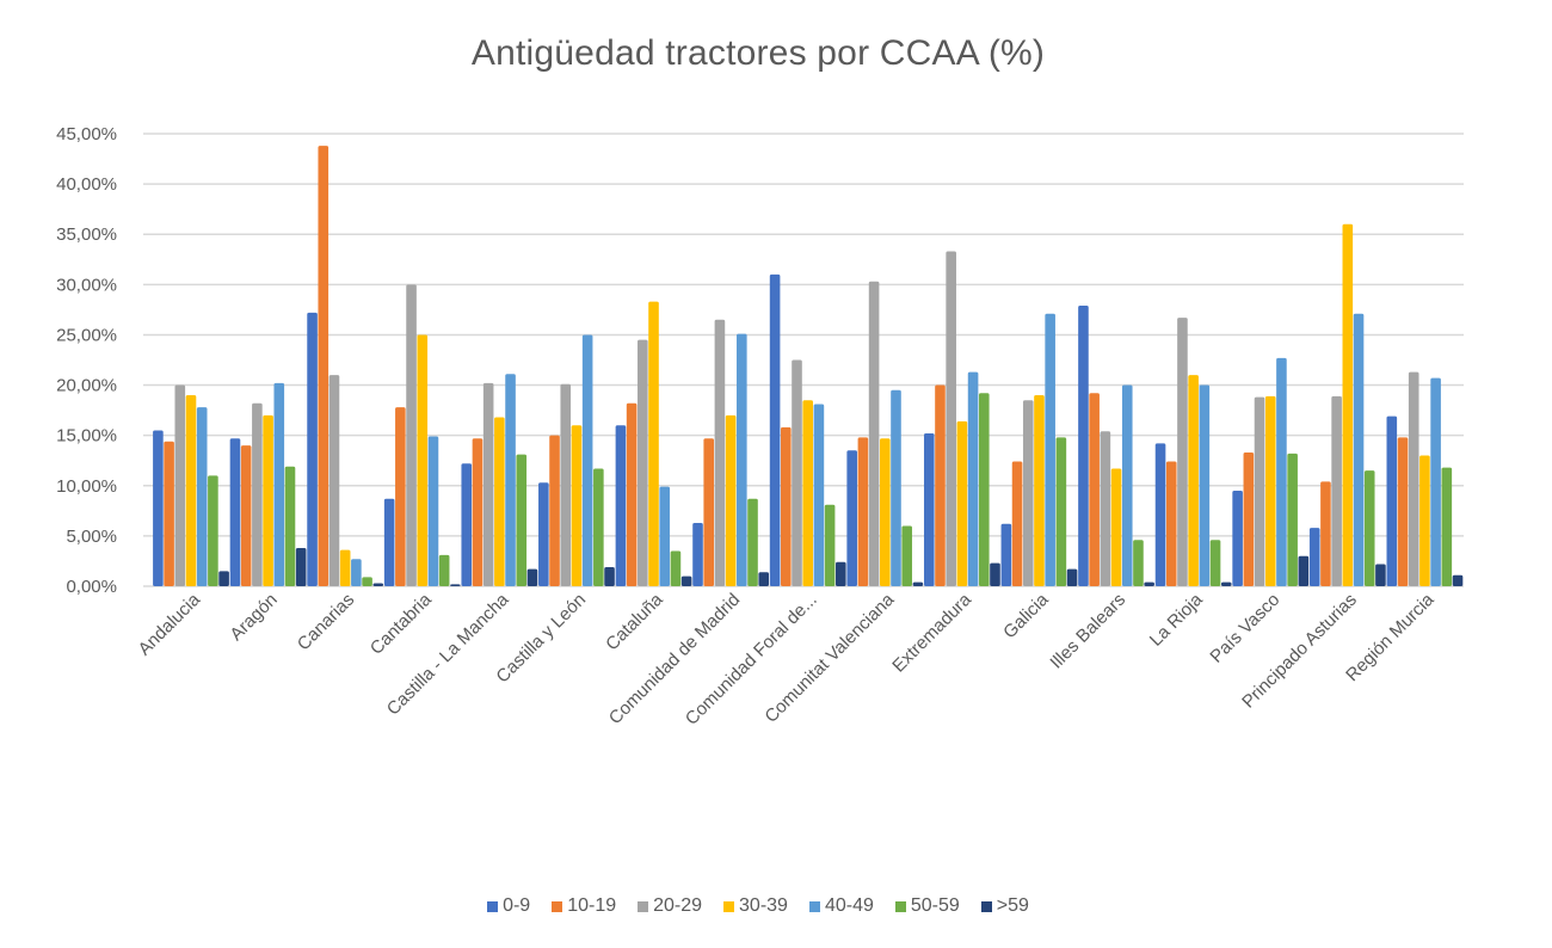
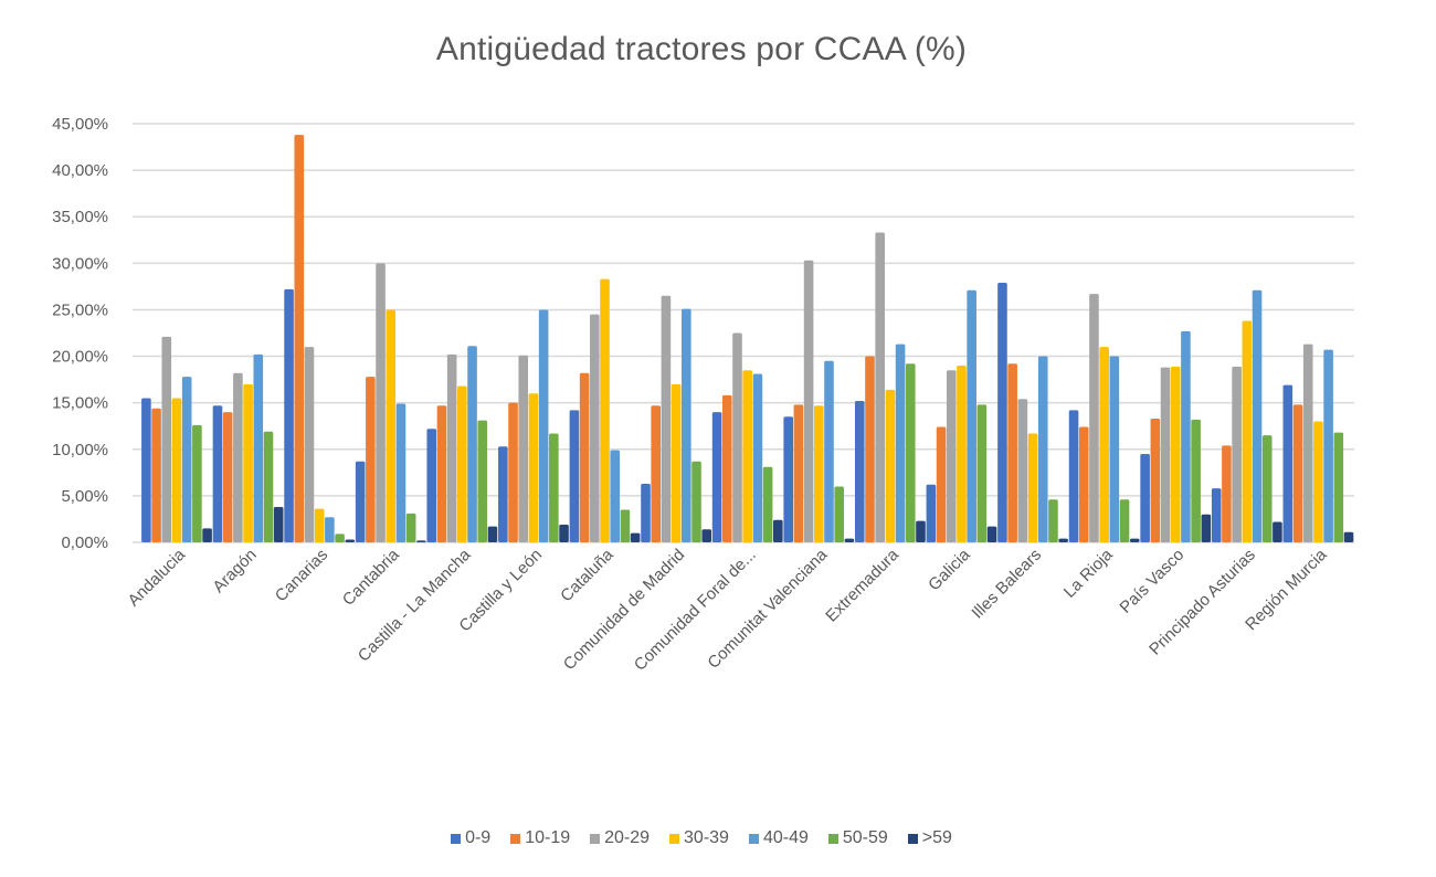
20-29/Andalucia: 20% -> 22%
30-39/Andalucia: 19% -> 16%
50-59/Andalucia: 11% -> 13%
0-9/Cataluña: 16% -> 14%
0-9/Comunidad Foral de...: 31% -> 14%
30-39/Principado Asturias: 36% -> 24%
